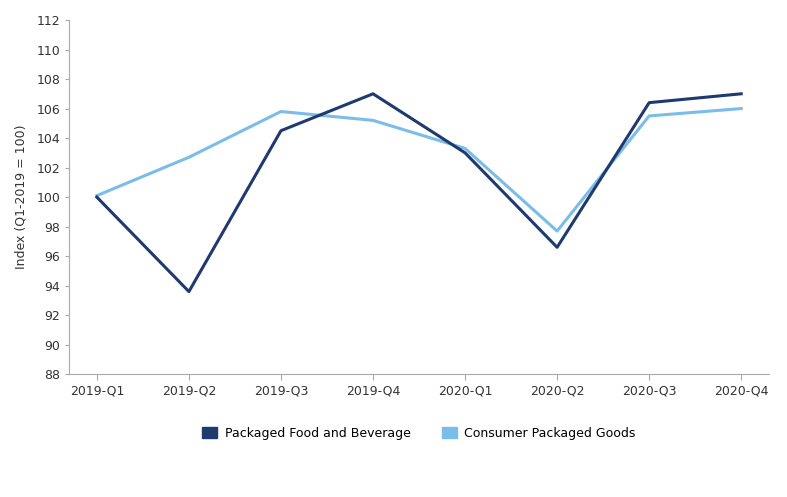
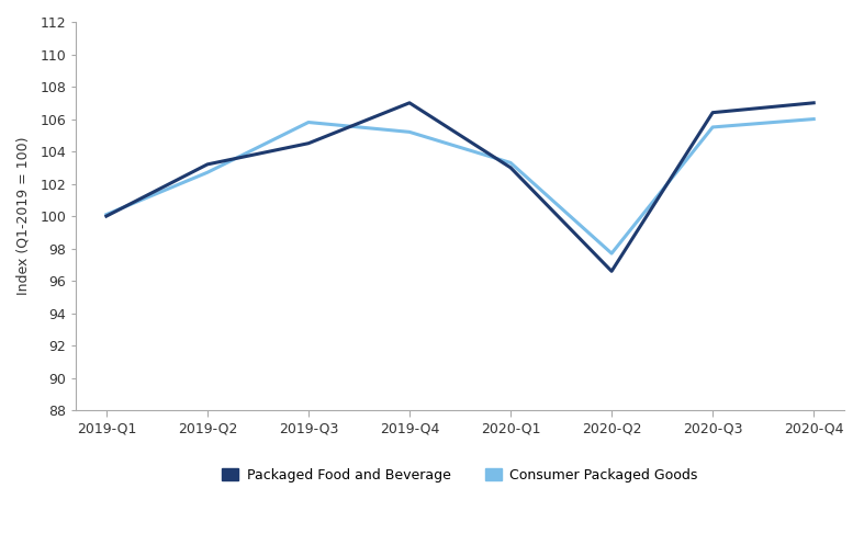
Packaged Food and Beverage/2019-Q2: 93.6 -> 103.2
